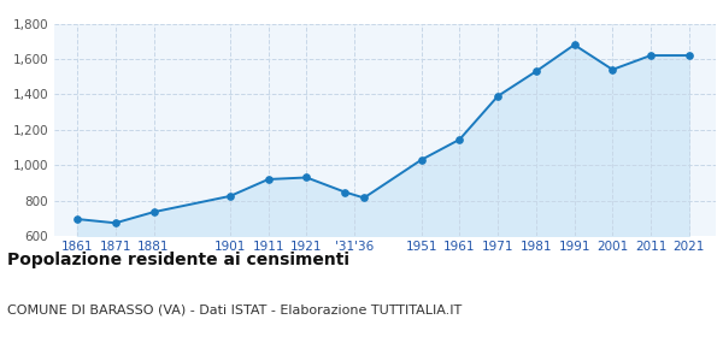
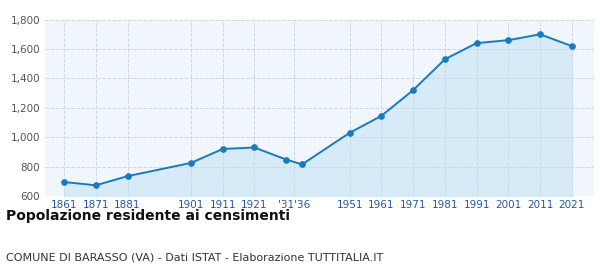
1971: 1,390 -> 1,320
1991: 1,680 -> 1,640
2001: 1,540 -> 1,660
2011: 1,620 -> 1,700
